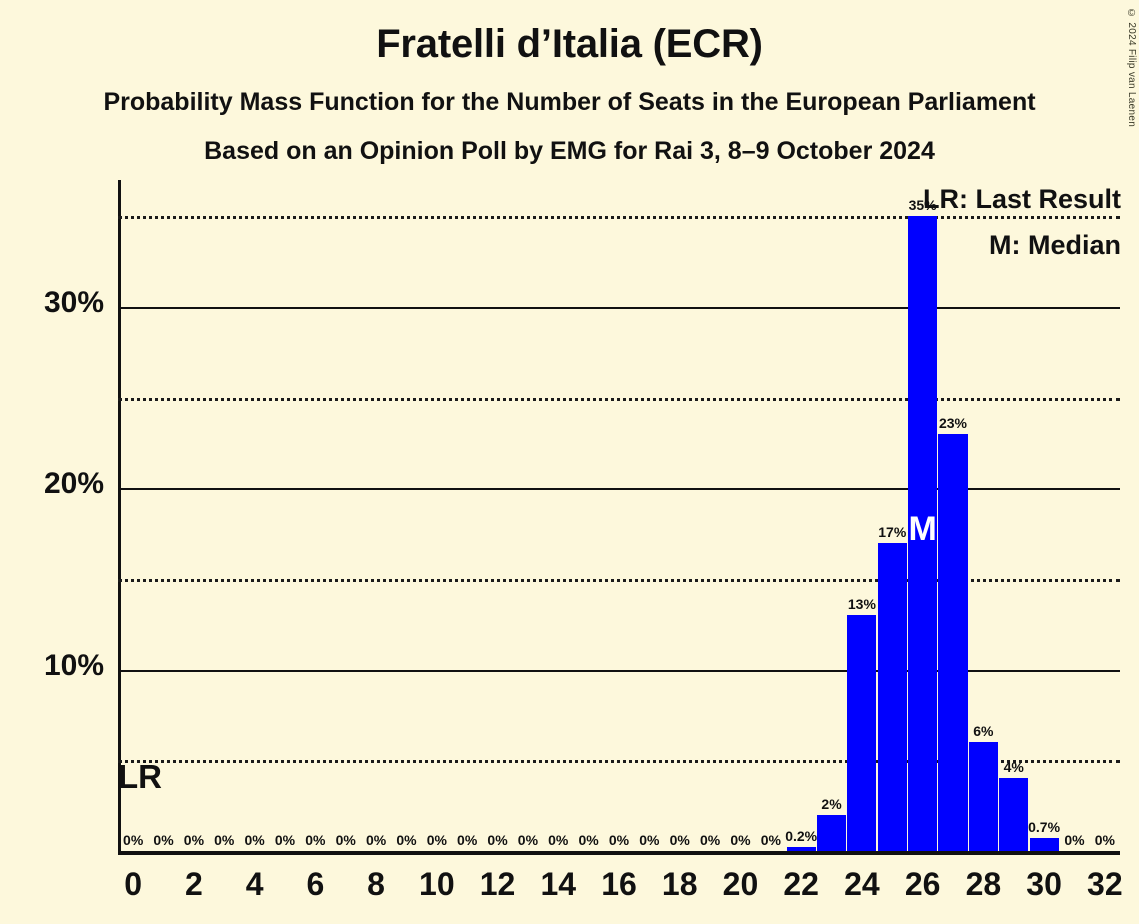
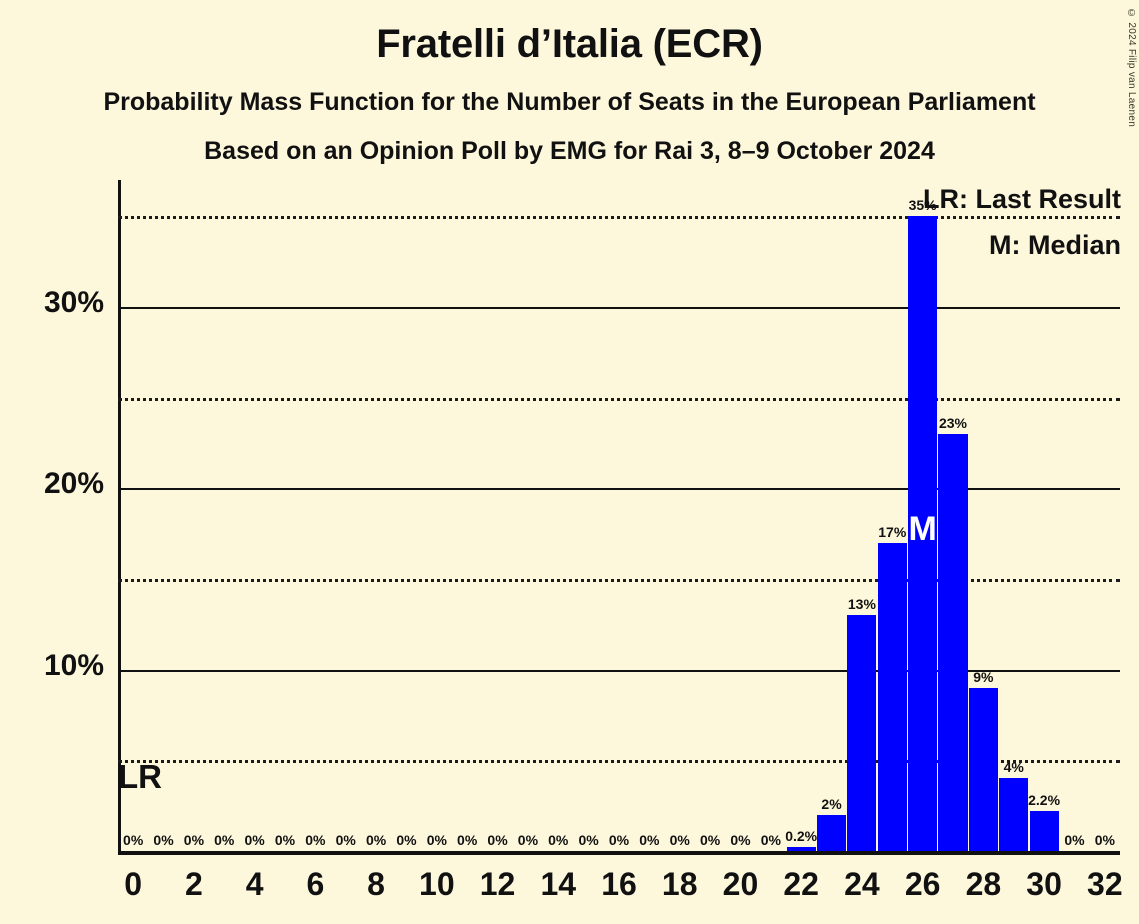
28: 6% -> 9%
30: 0.7% -> 2.2%
